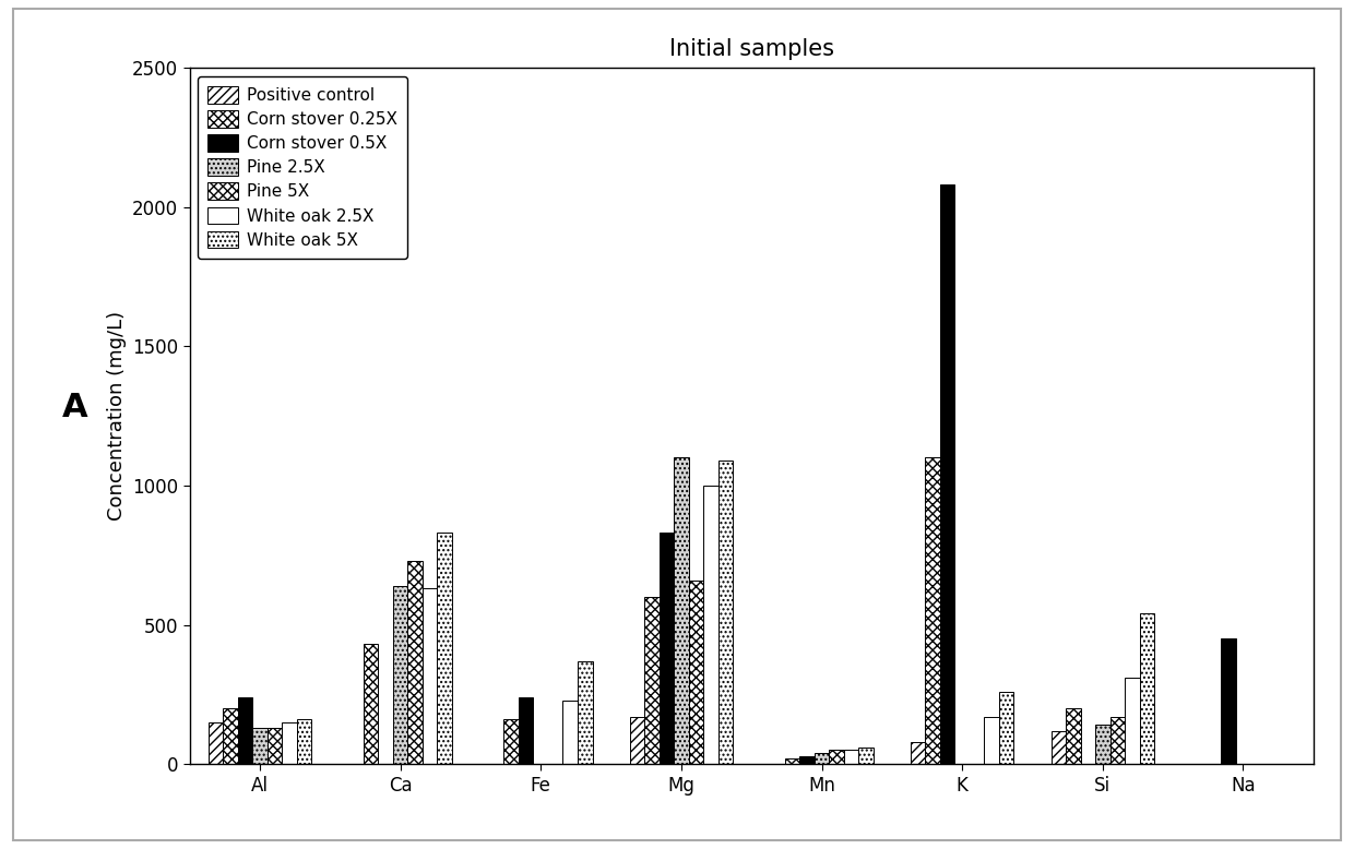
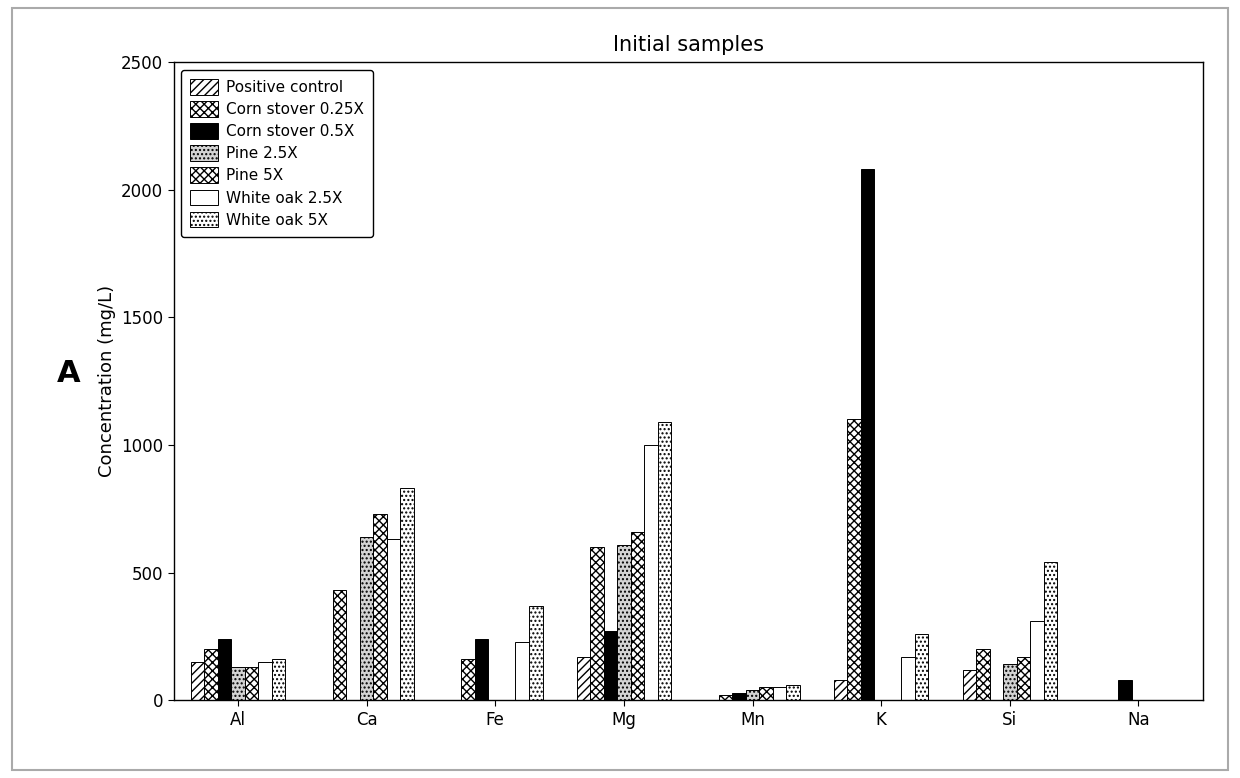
Corn stover 0.5X/Mg: 830 -> 270
Pine 2.5X/Mg: 1100 -> 610
Corn stover 0.5X/Na: 450 -> 80
